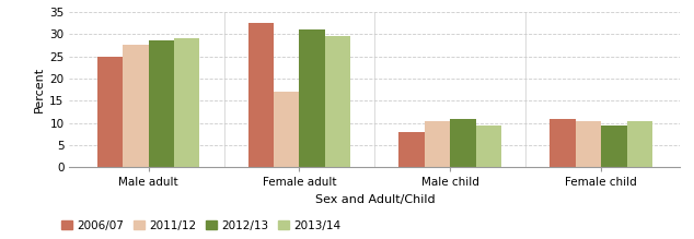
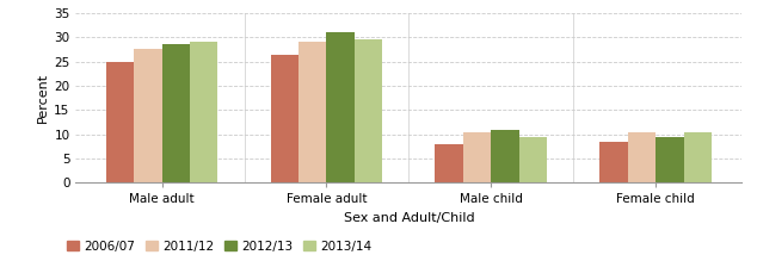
2006/07/Female adult: 32.5 -> 26.5
2011/12/Female adult: 17.0 -> 29.0
2006/07/Female child: 11.0 -> 8.5
